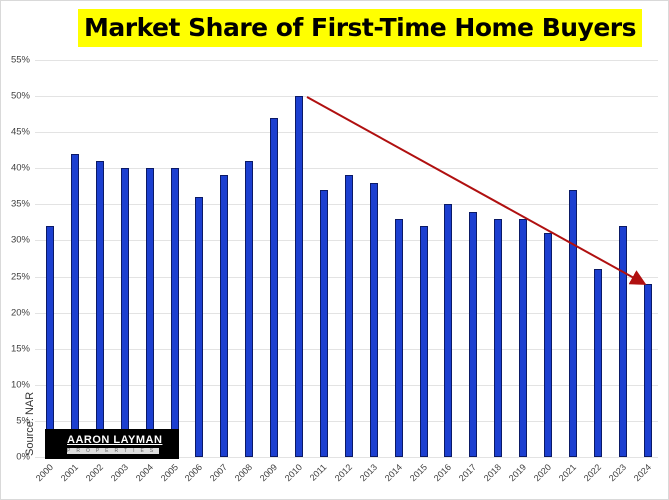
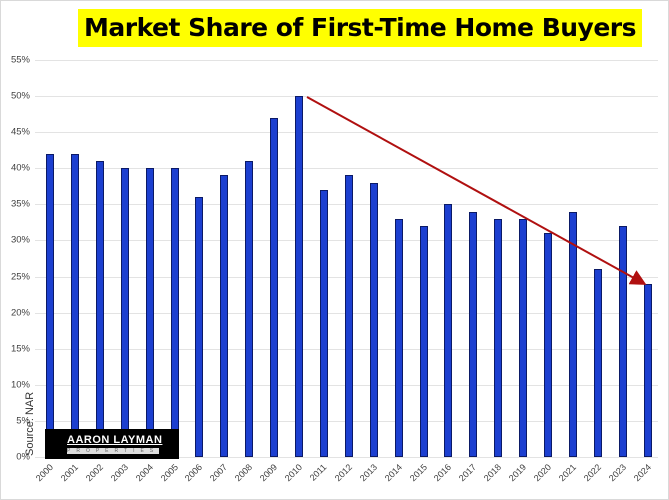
2000: 32% -> 42%
2021: 37% -> 34%
